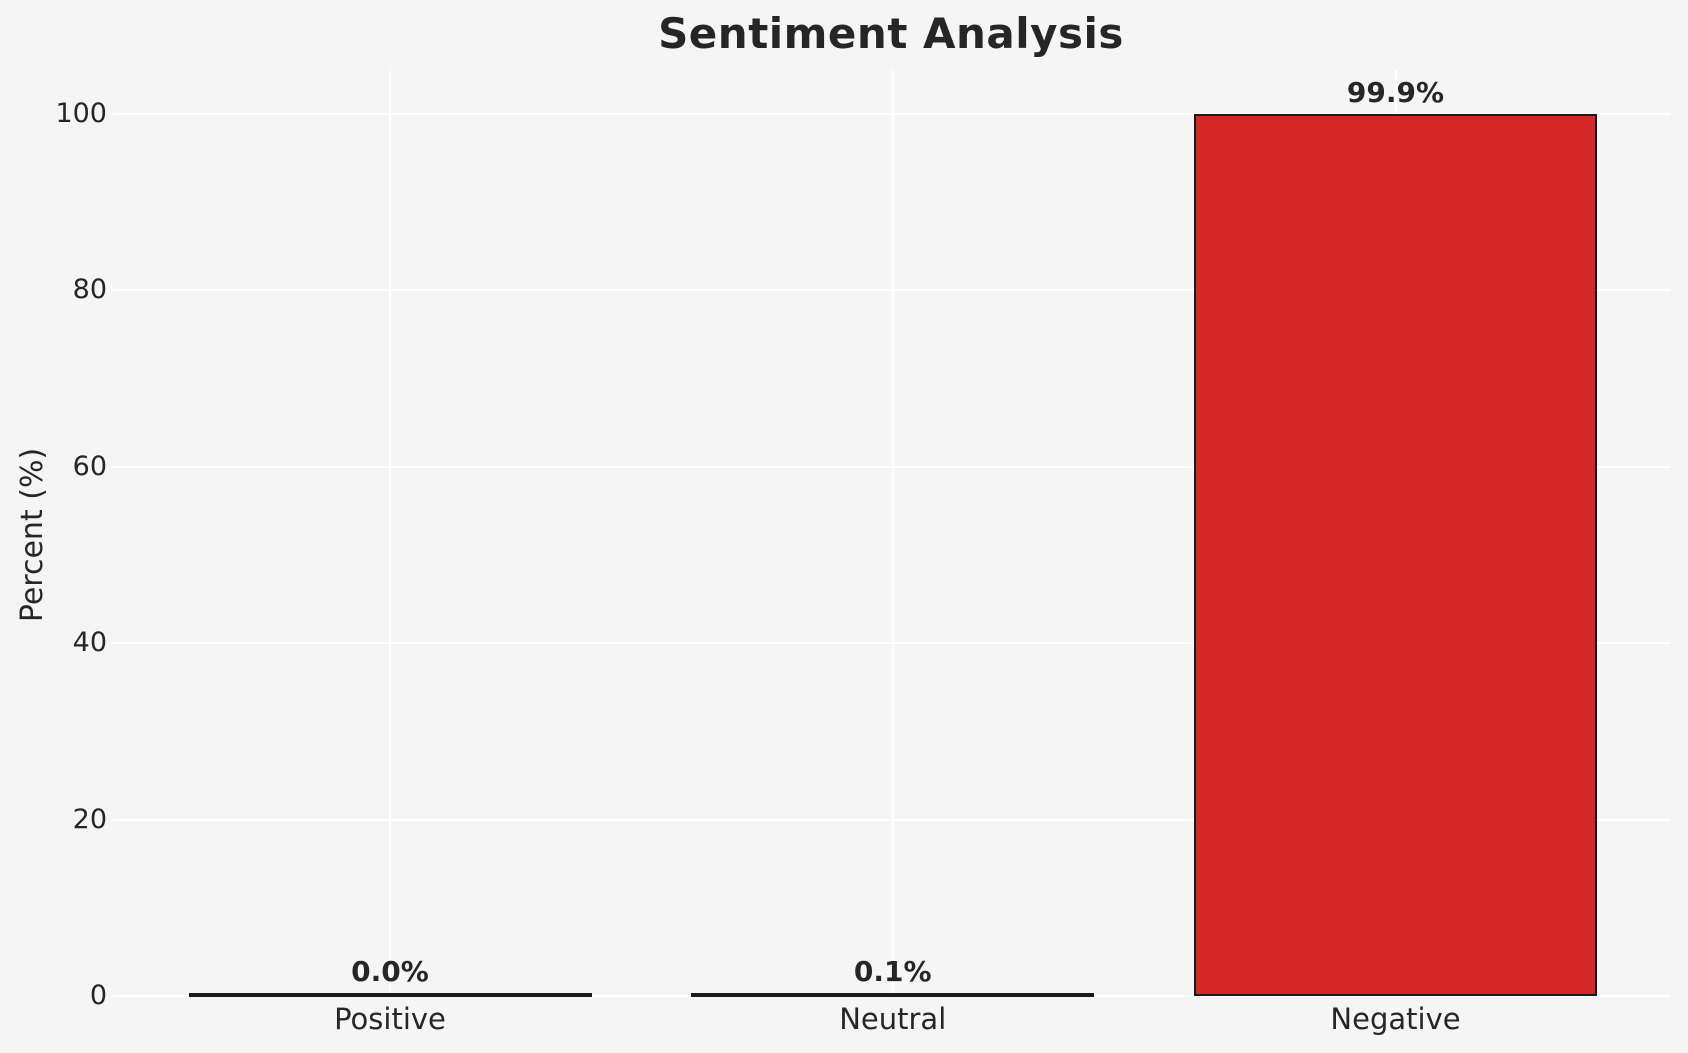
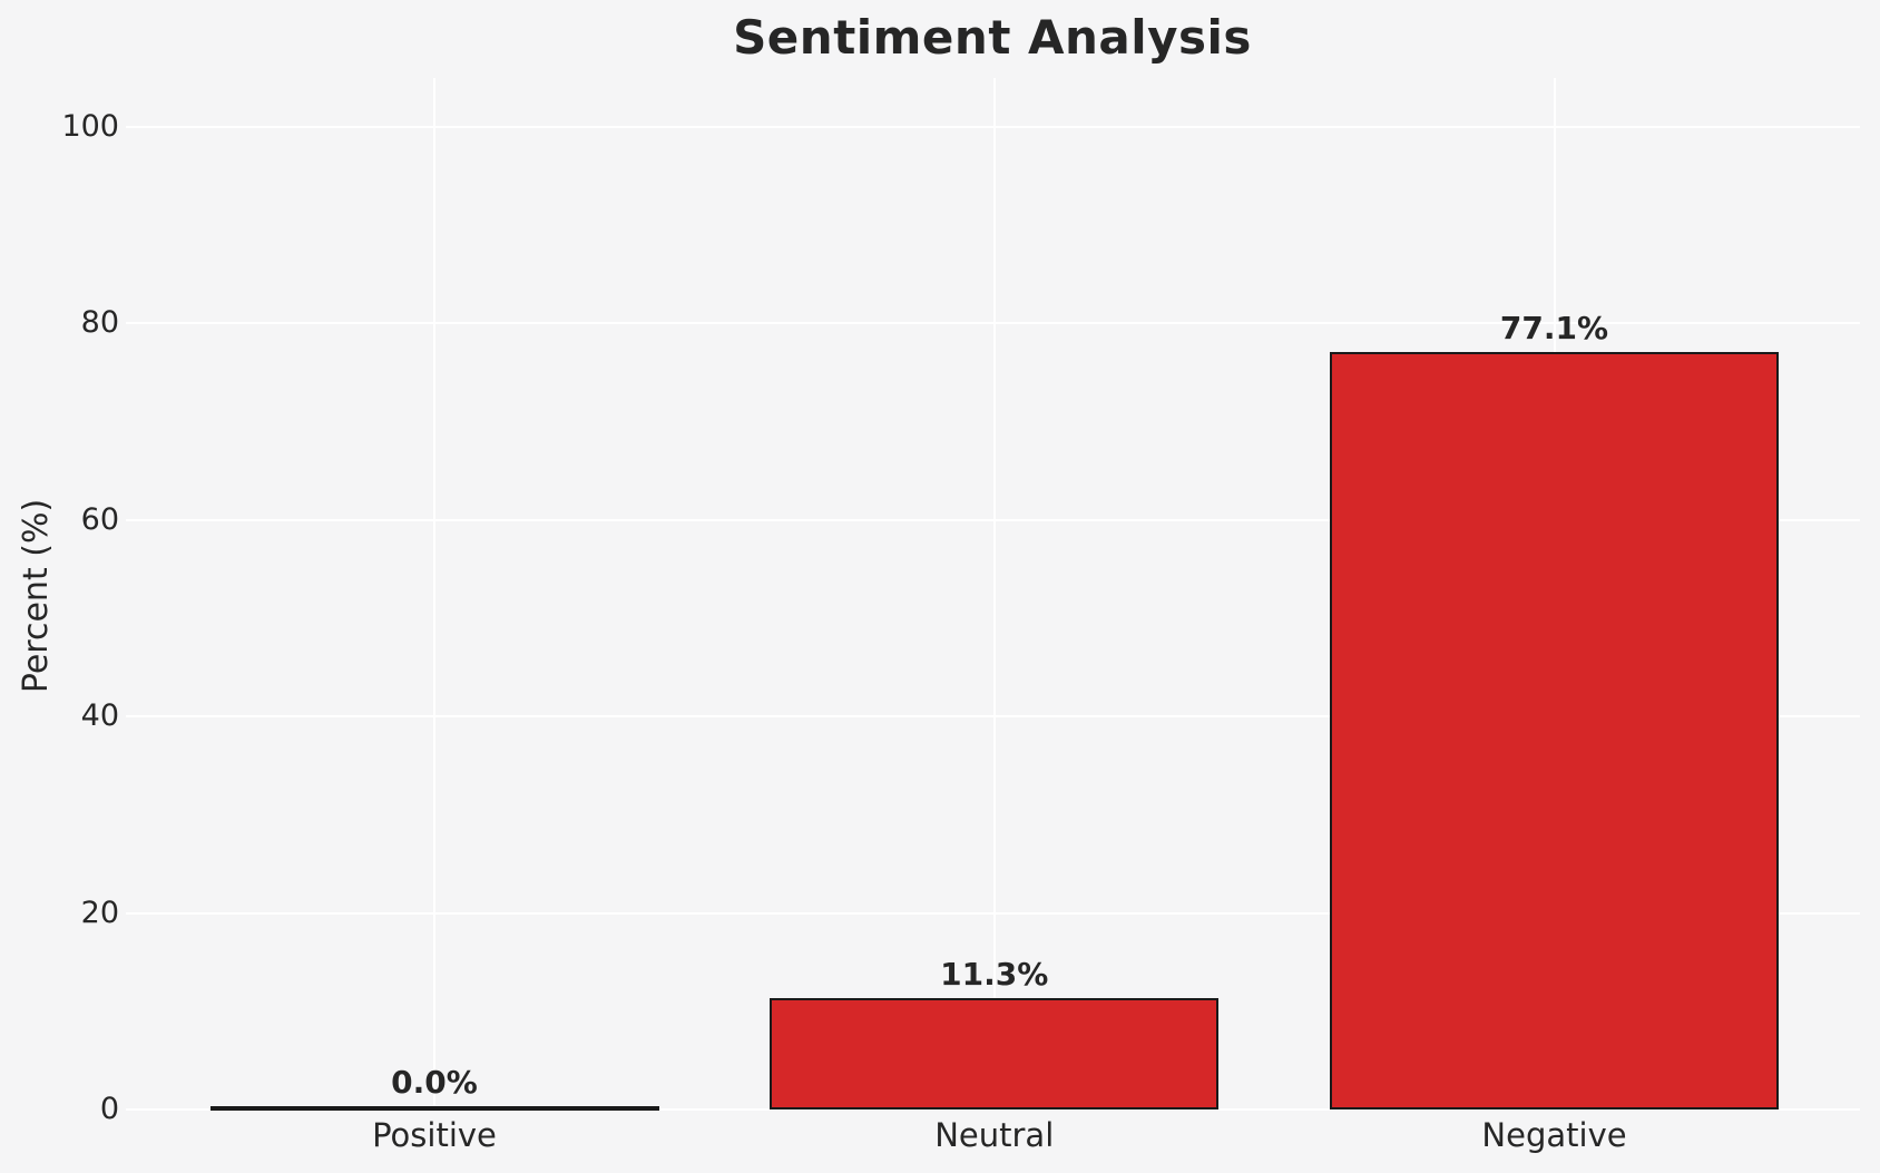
Neutral: 0.1% -> 11.3%
Negative: 99.9% -> 77.1%
